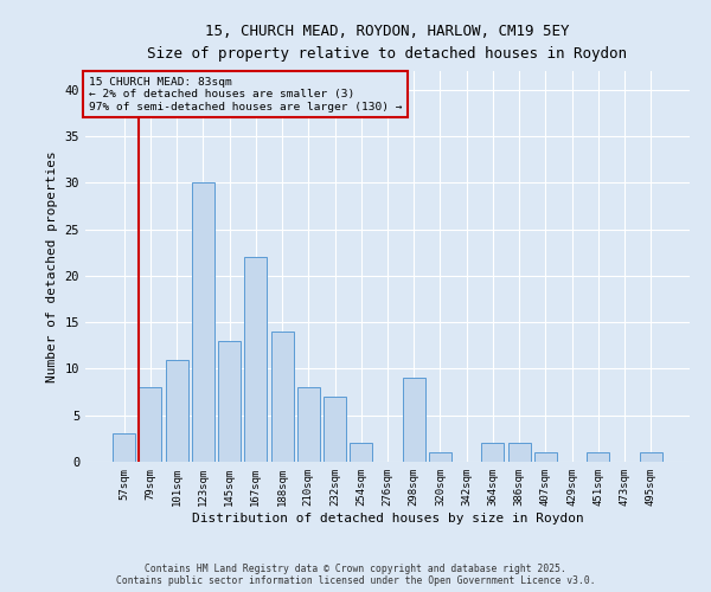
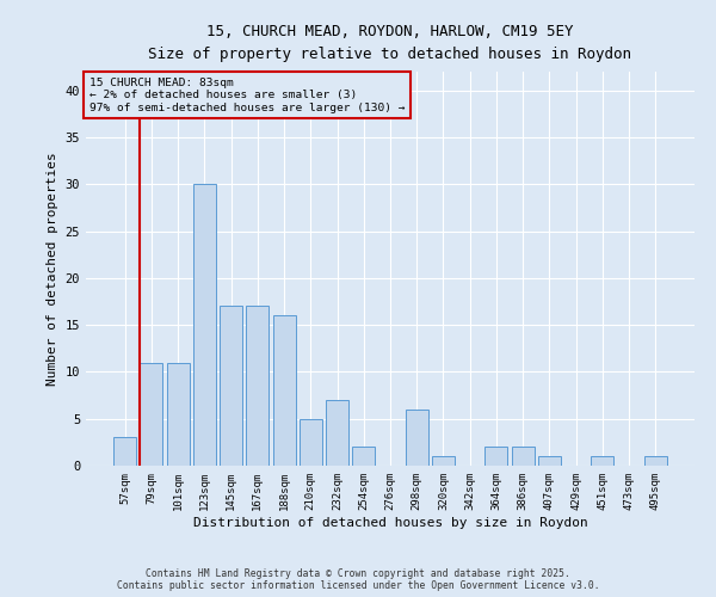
79sqm: 8 -> 11
145sqm: 13 -> 17
167sqm: 22 -> 17
188sqm: 14 -> 16
210sqm: 8 -> 5
298sqm: 9 -> 6
